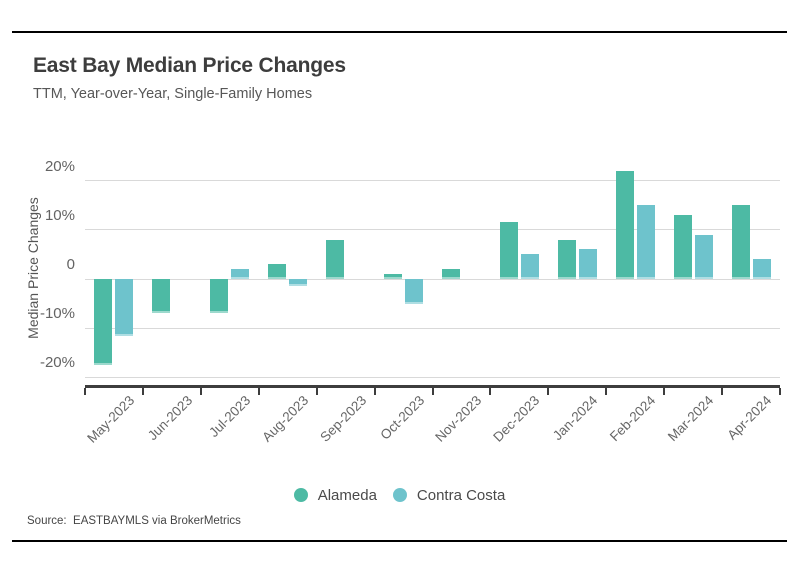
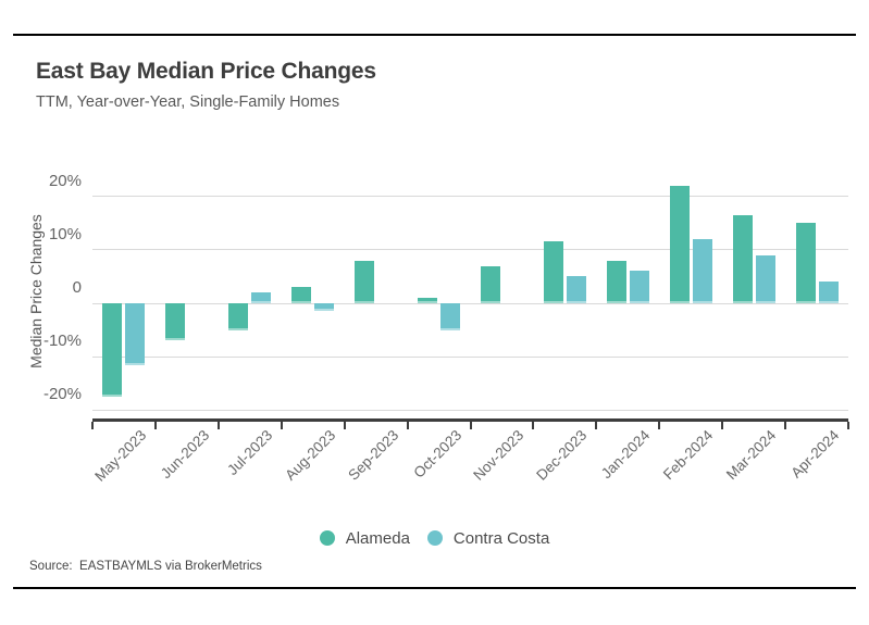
Alameda/Jul-2023: -7% -> -5%
Alameda/Nov-2023: 2% -> 7%
Contra Costa/Feb-2024: 15% -> 12%
Alameda/Mar-2024: 13% -> 16%
